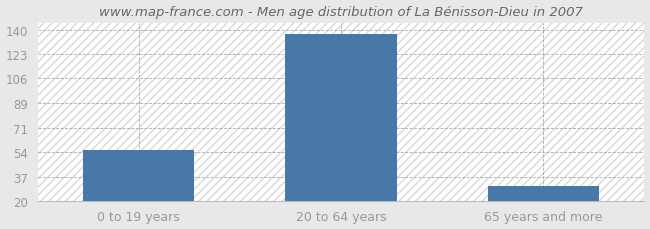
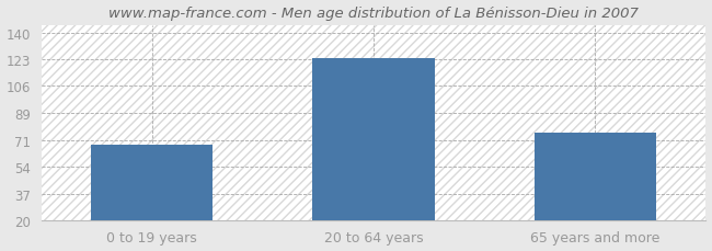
0 to 19 years: 56 -> 68
20 to 64 years: 137 -> 124
65 years and more: 30 -> 76
